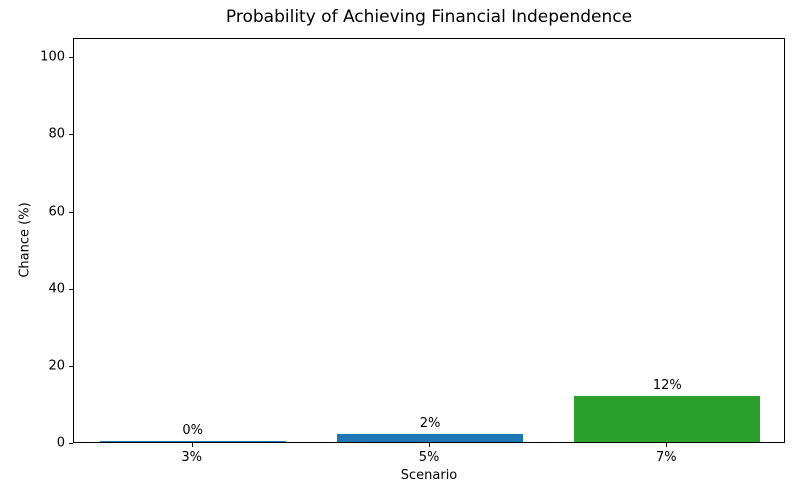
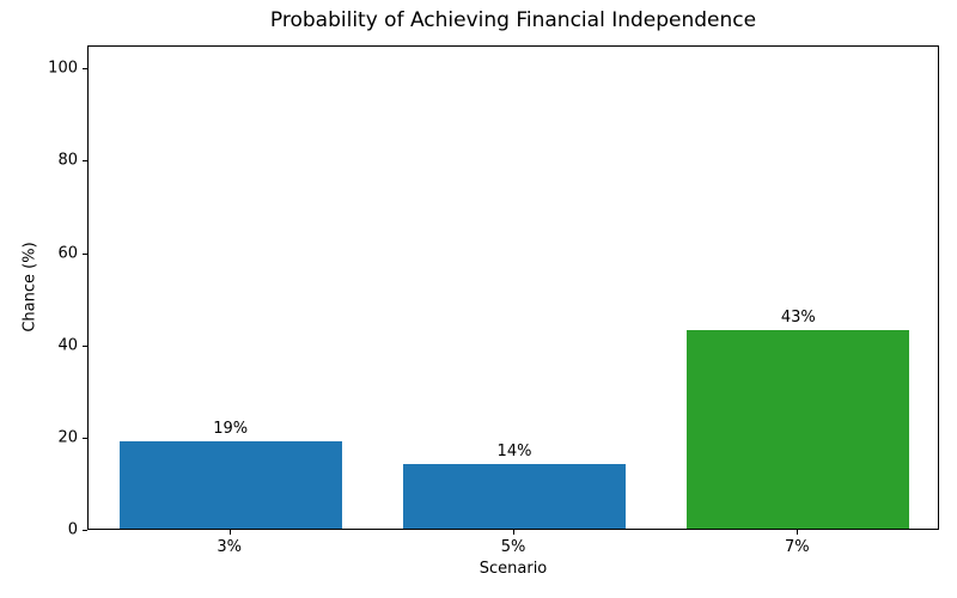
3%: 0% -> 19%
5%: 2% -> 14%
7%: 12% -> 43%
